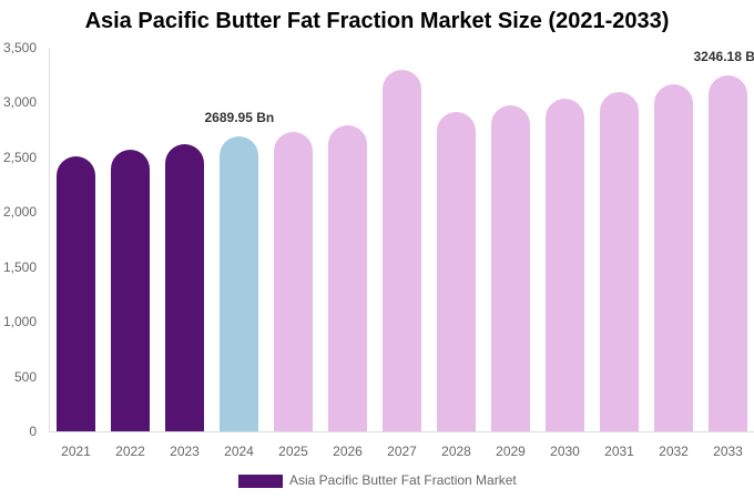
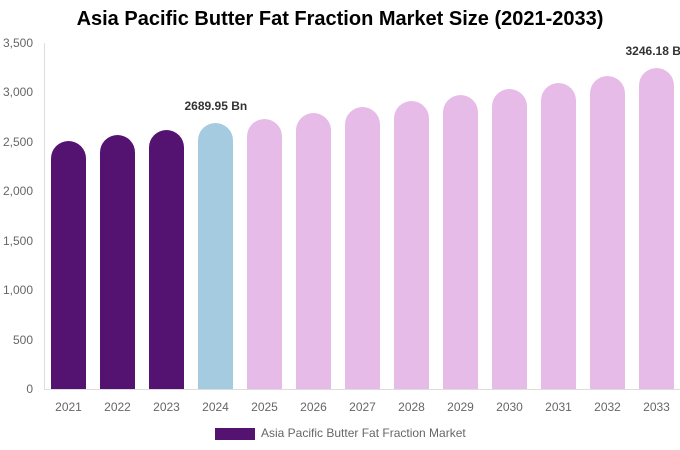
2027: 3300 -> 2800
